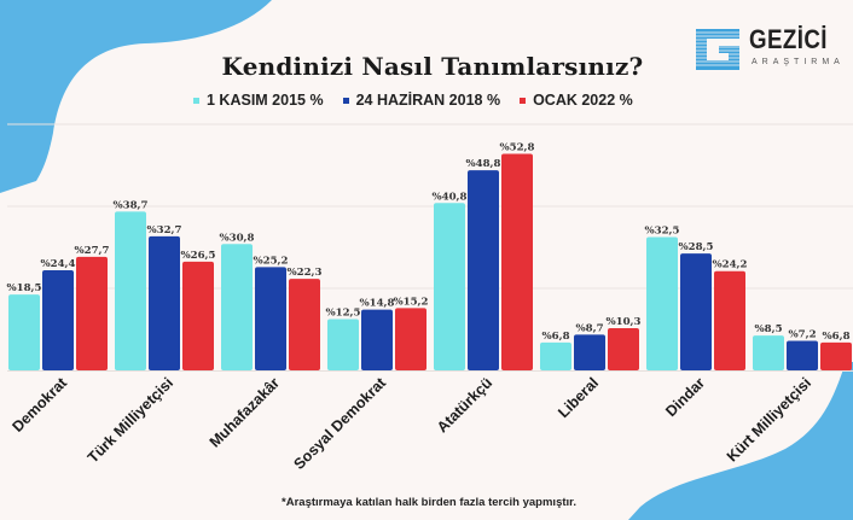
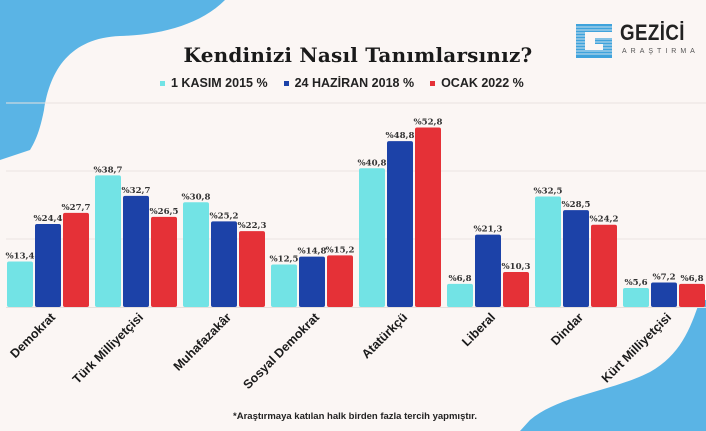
1 KASIM 2015 %/Demokrat: 18,5 -> 13,4
24 HAZİRAN 2018 %/Liberal: 8,7 -> 21,3
1 KASIM 2015 %/Kürt Milliyetçisi: 8,5 -> 5,6
